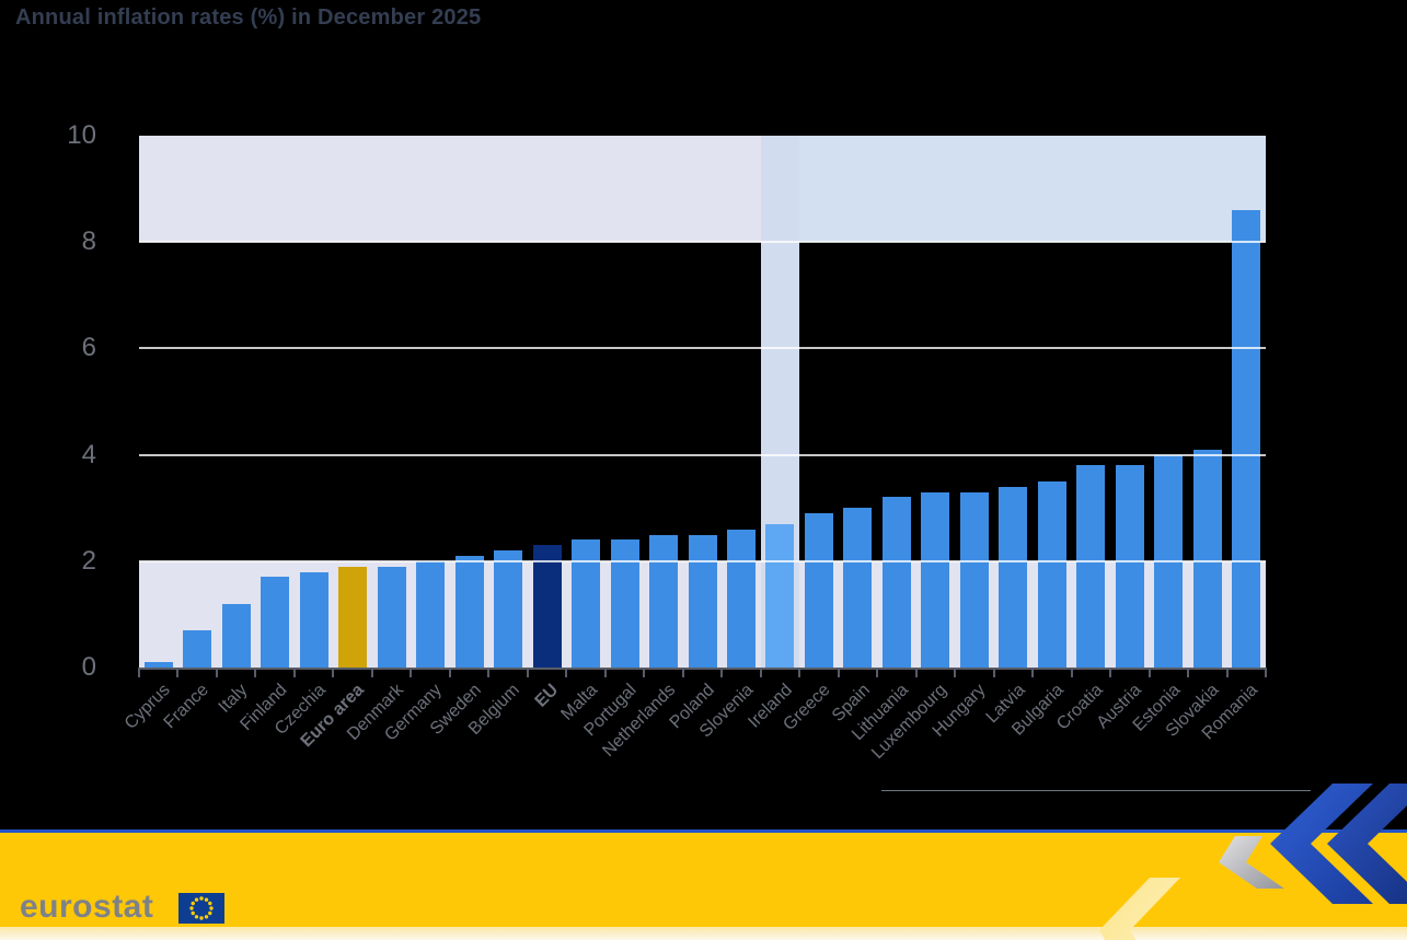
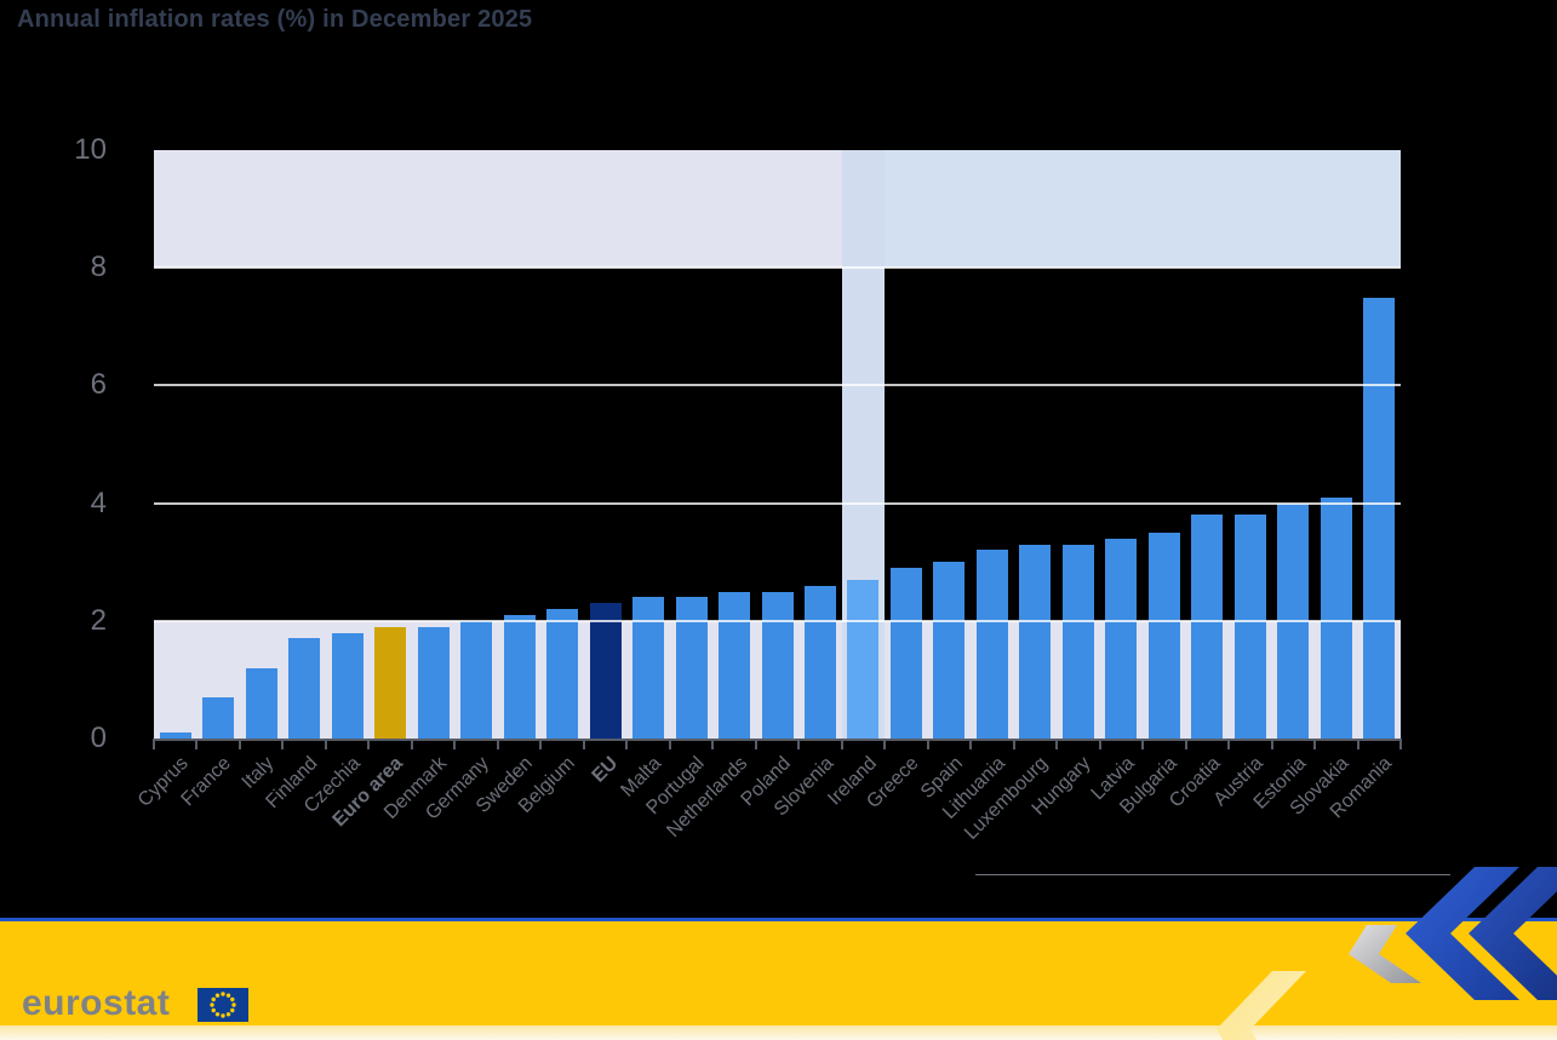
Romania: 8.6 -> 7.5
